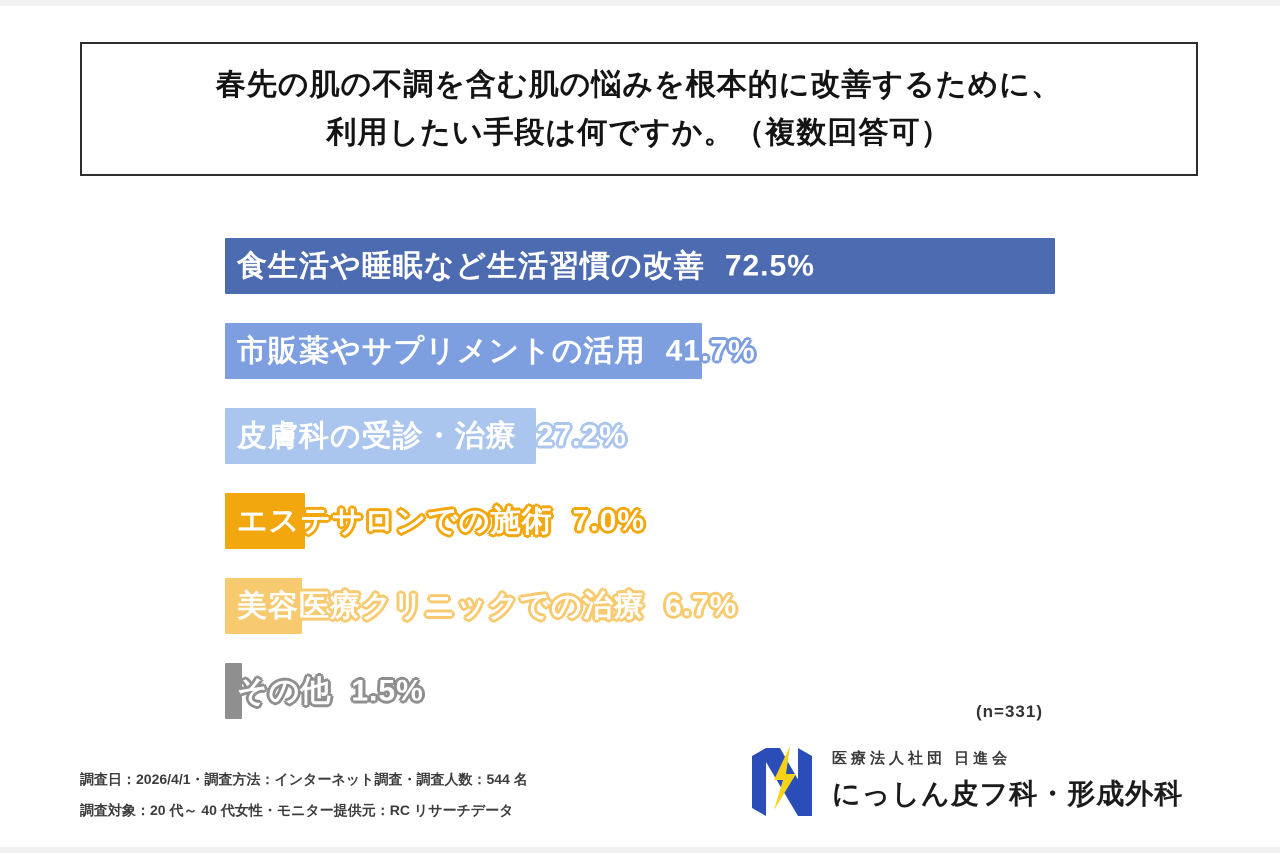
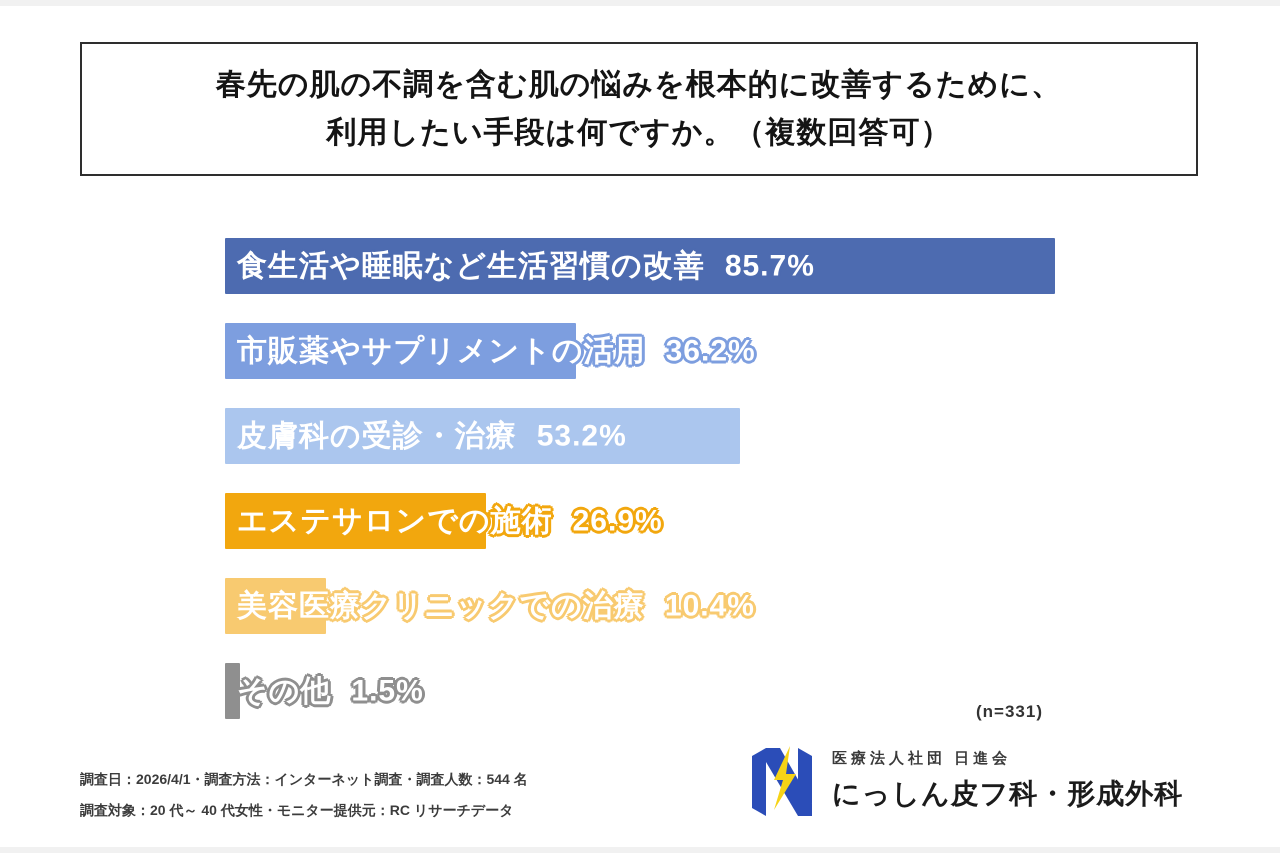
食生活や睡眠など生活習慣の改善: 72.5% -> 85.7%
市販薬やサプリメントの活用: 41.7% -> 36.2%
皮膚科の受診・治療: 27.2% -> 53.2%
エステサロンでの施術: 7.0% -> 26.9%
美容医療クリニックでの治療: 6.7% -> 10.4%
